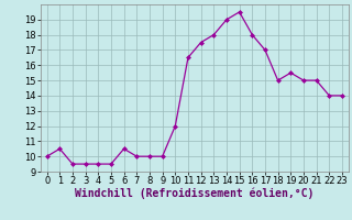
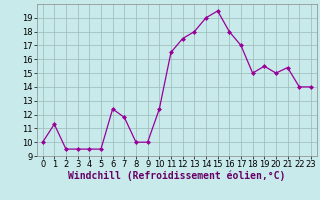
1: 10.5 -> 11.3
6: 10.5 -> 12.4
7: 10.0 -> 11.8
10: 12.0 -> 12.4
21: 15.0 -> 15.4
